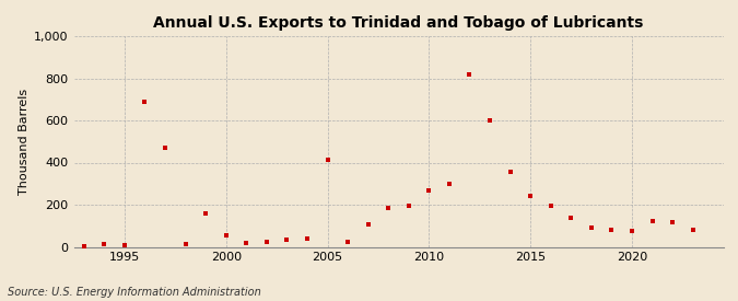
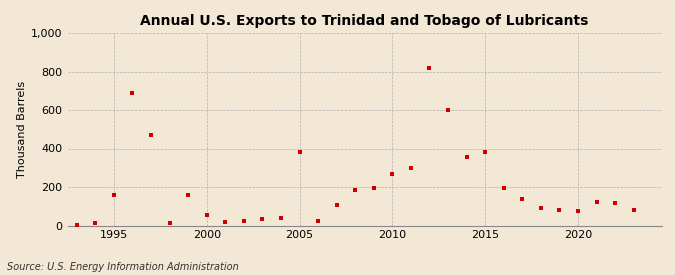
1995: 10 -> 160
2005: 420 -> 380
2015: 240 -> 380
